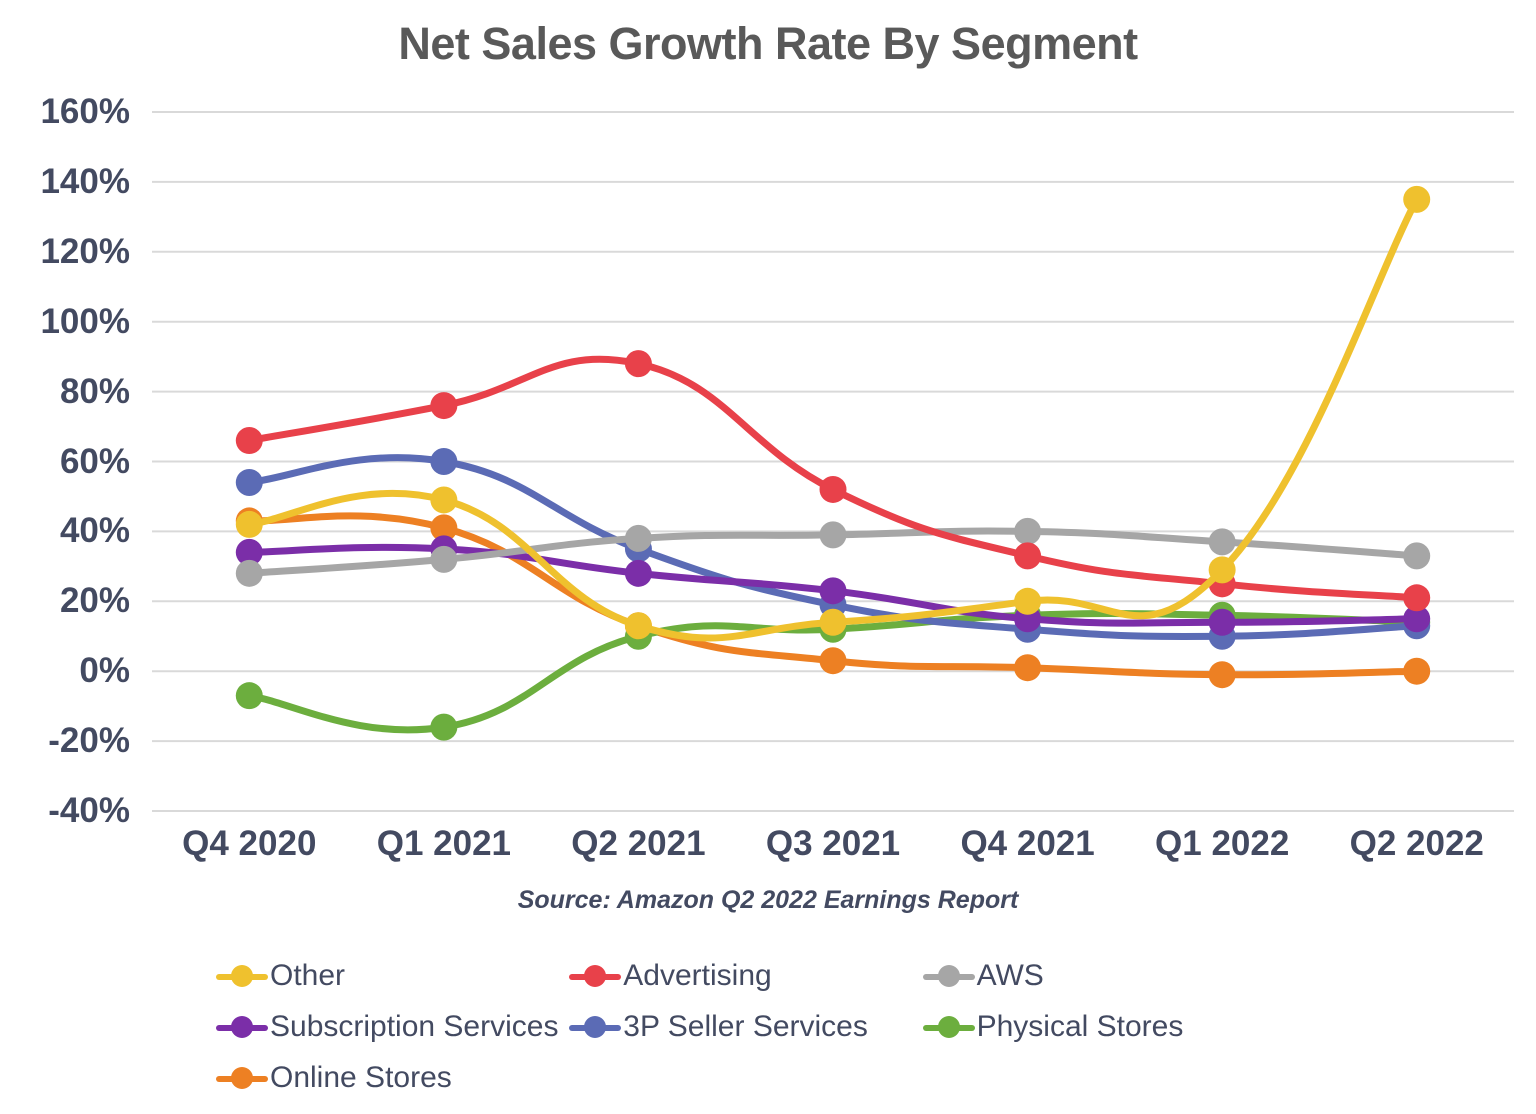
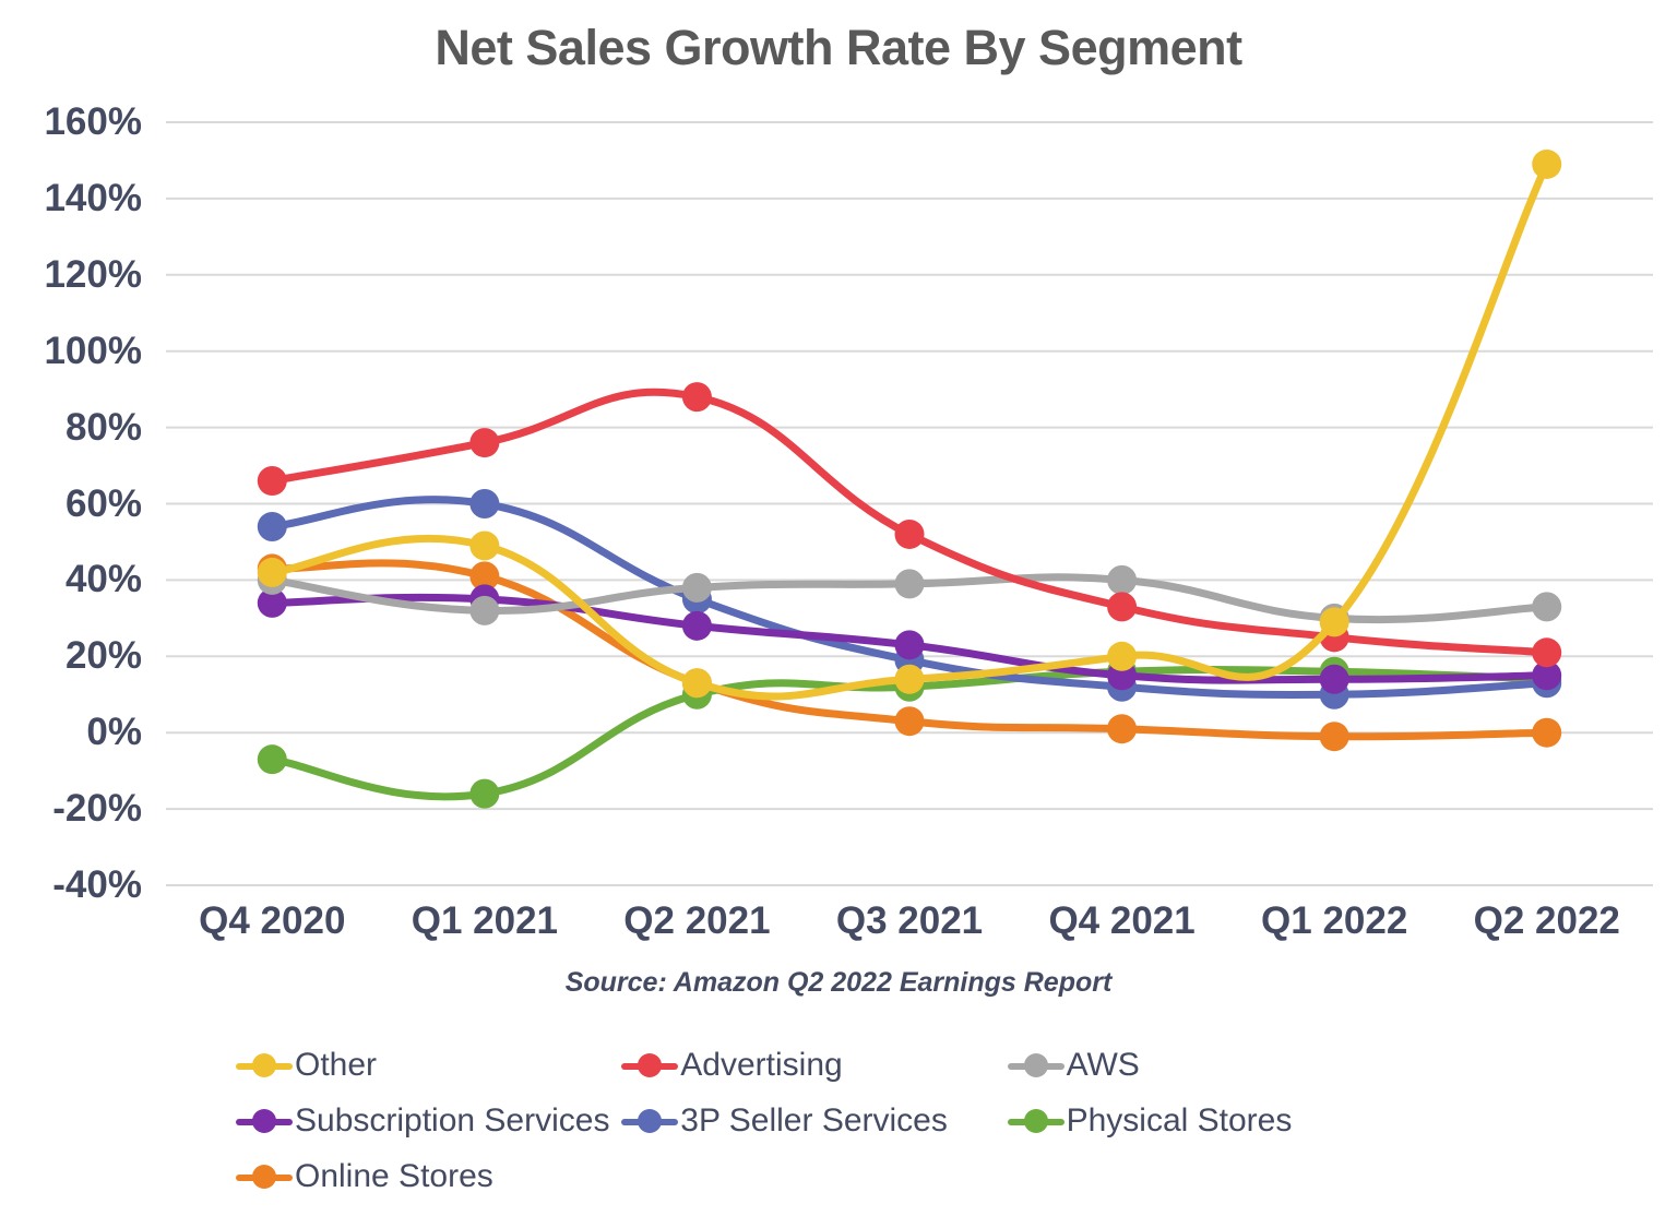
AWS/Q4 2020: 28% -> 40%
AWS/Q1 2022: 37% -> 30%
Other/Q2 2022: 135% -> 149%
